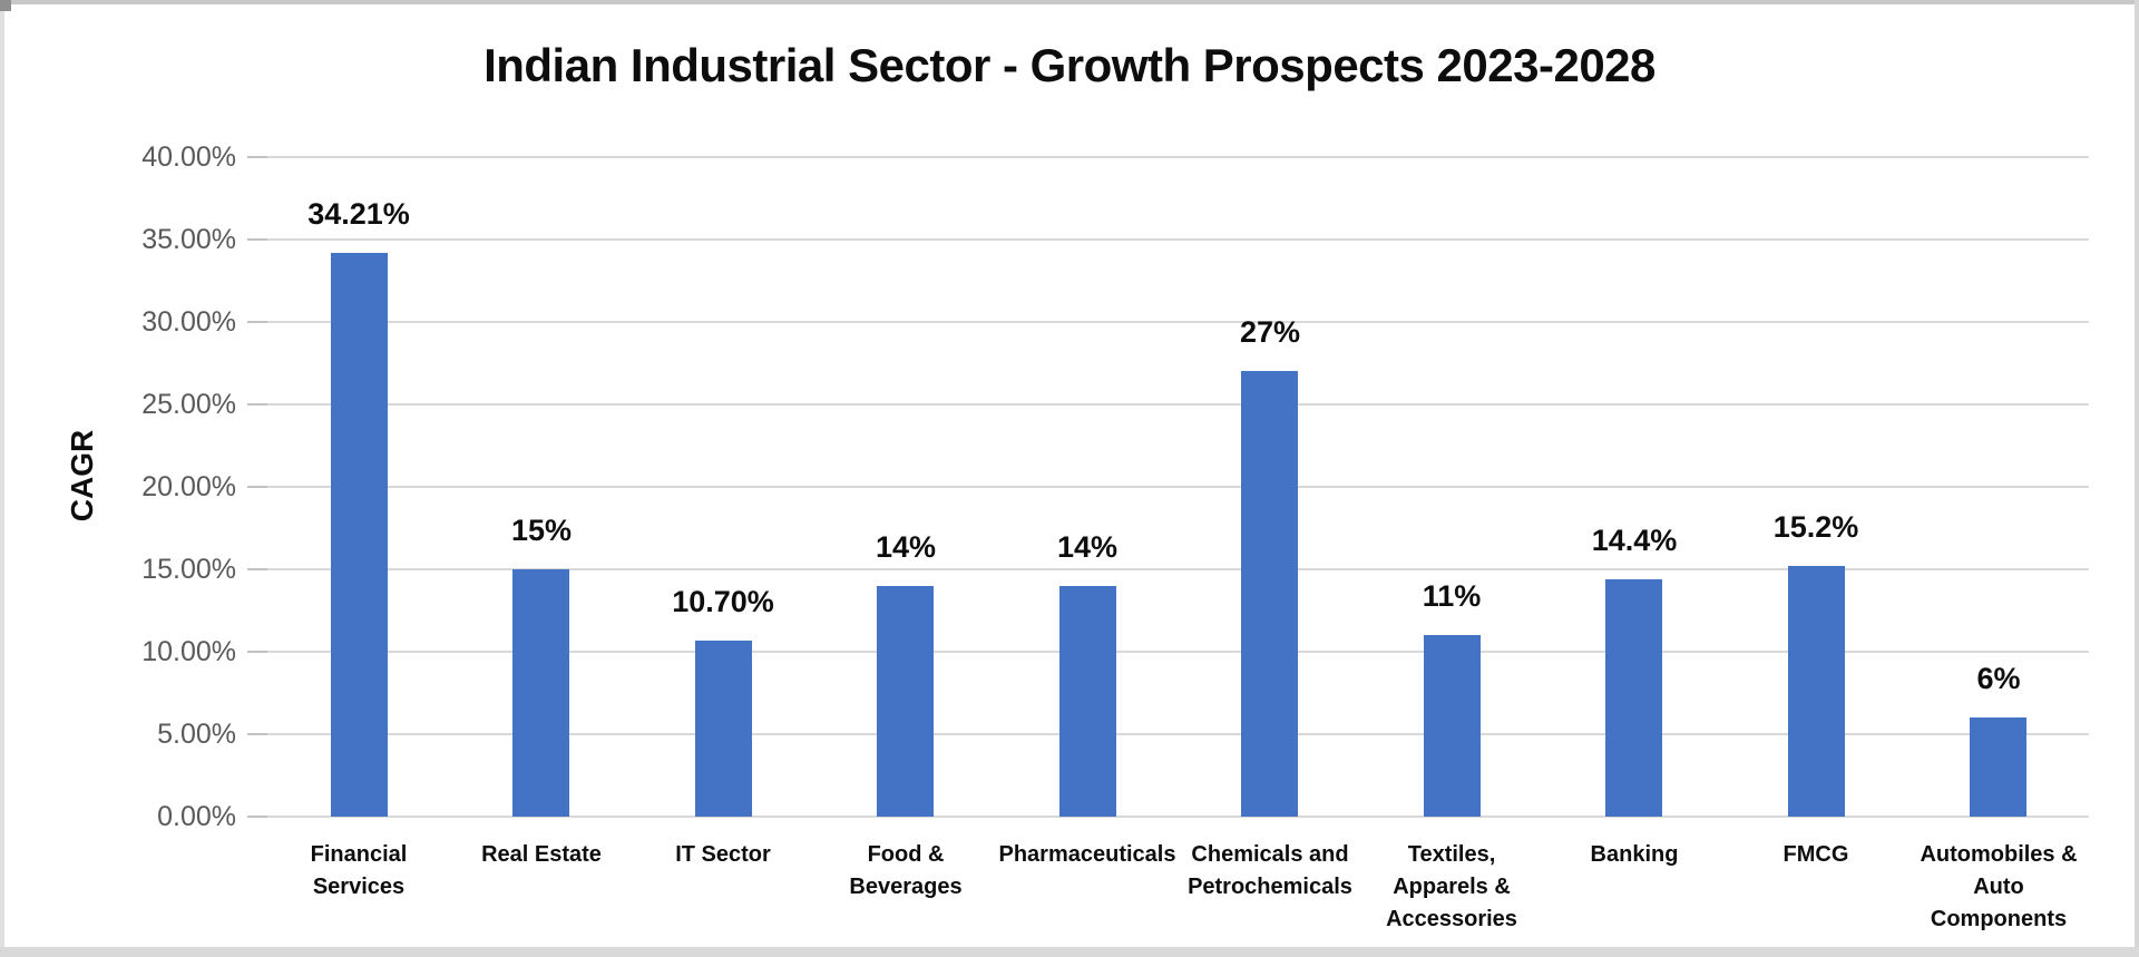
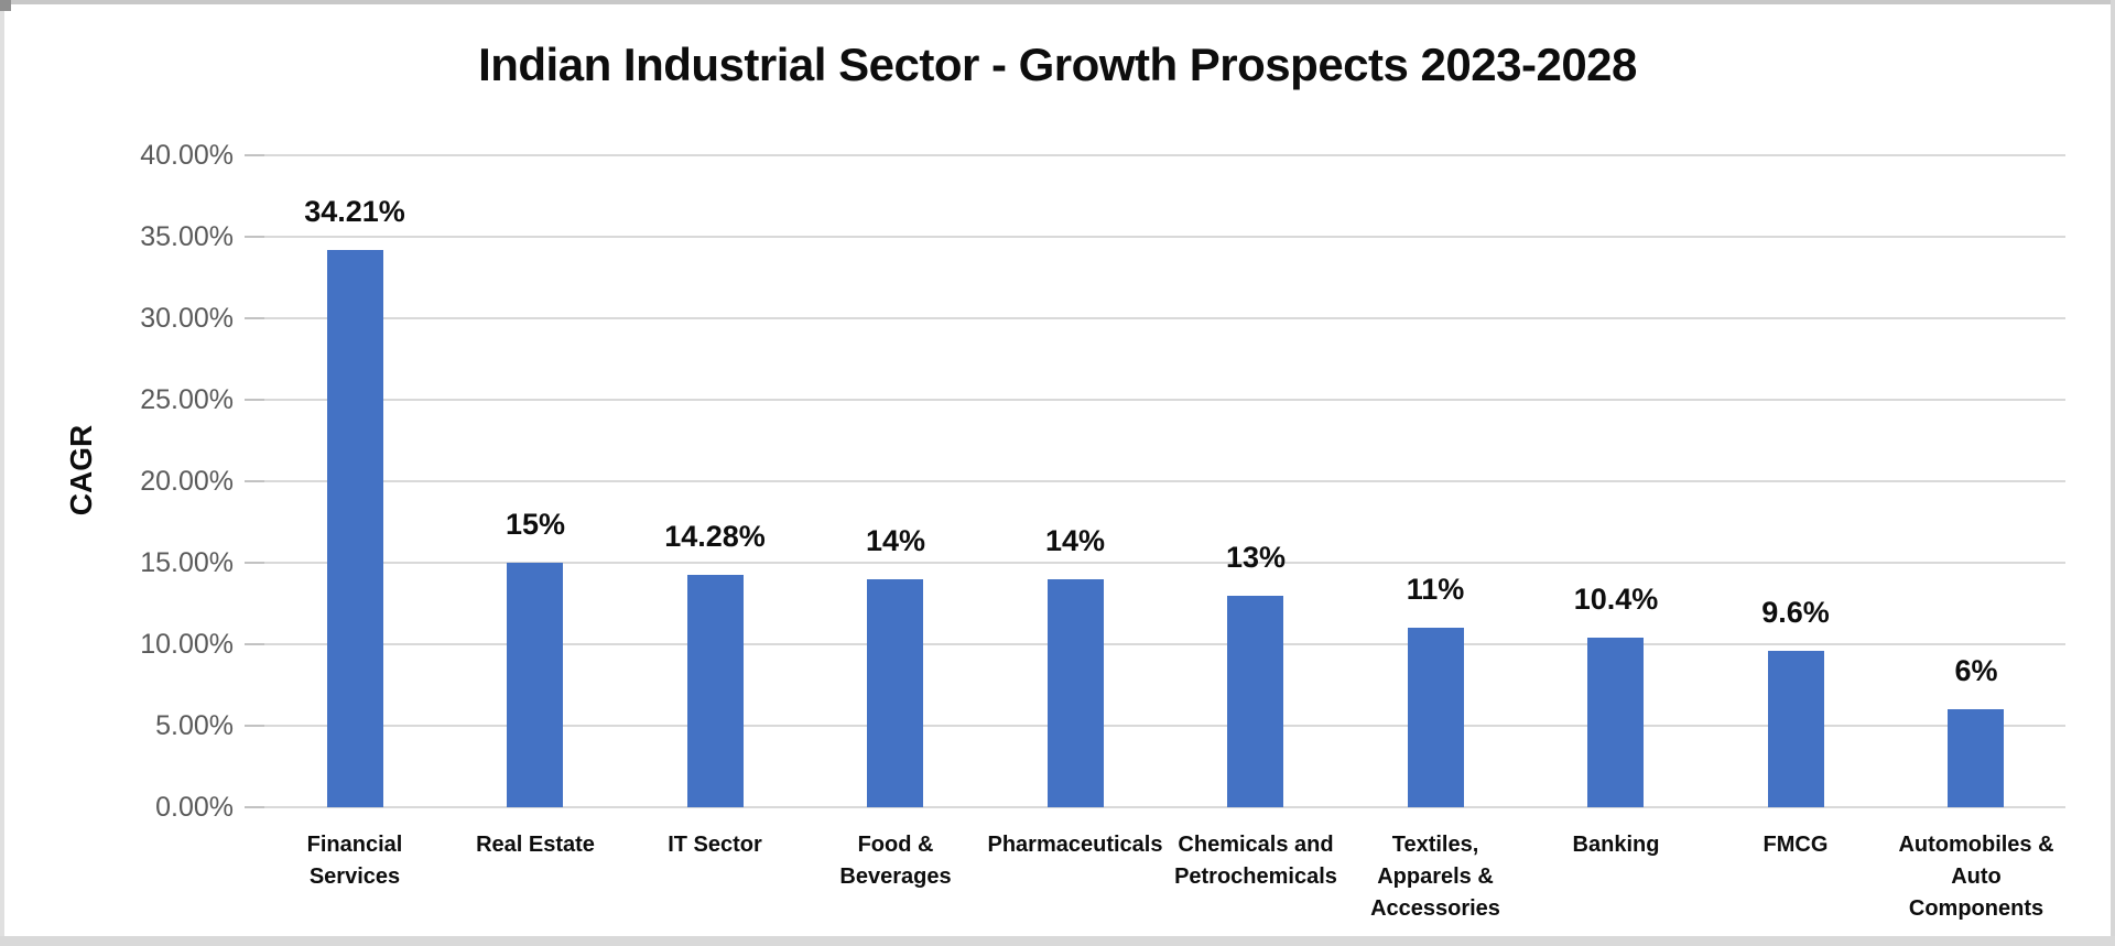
IT Sector: 10.70% -> 14.28%
Chemicals and Petrochemicals: 27% -> 13%
Banking: 14.4% -> 10.4%
FMCG: 15.2% -> 9.6%
